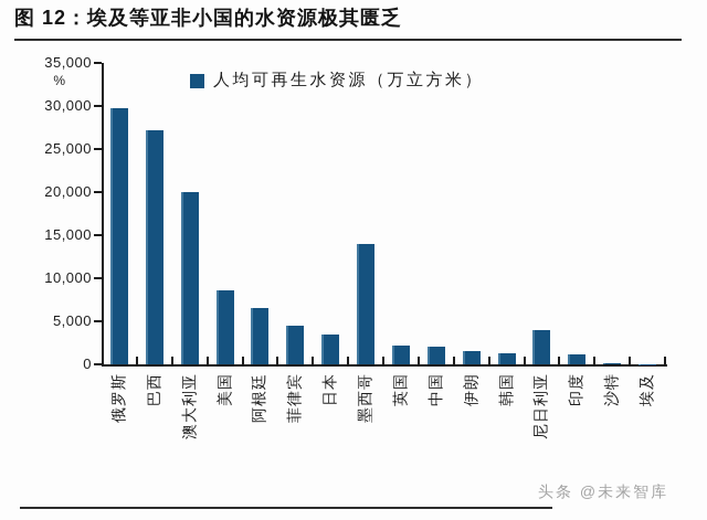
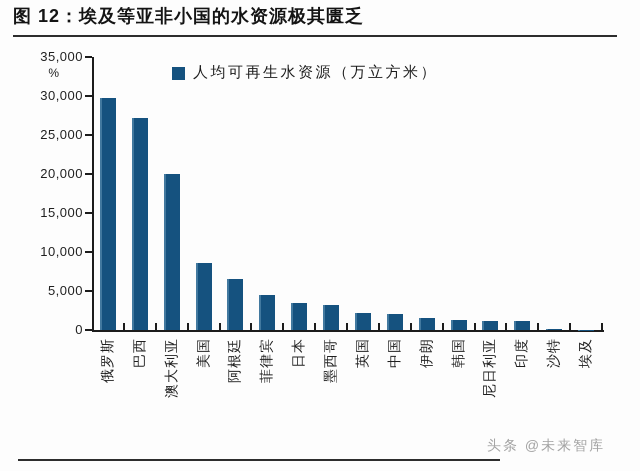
墨西哥: 14000 -> 3000
尼日利亚: 4000 -> 1000
